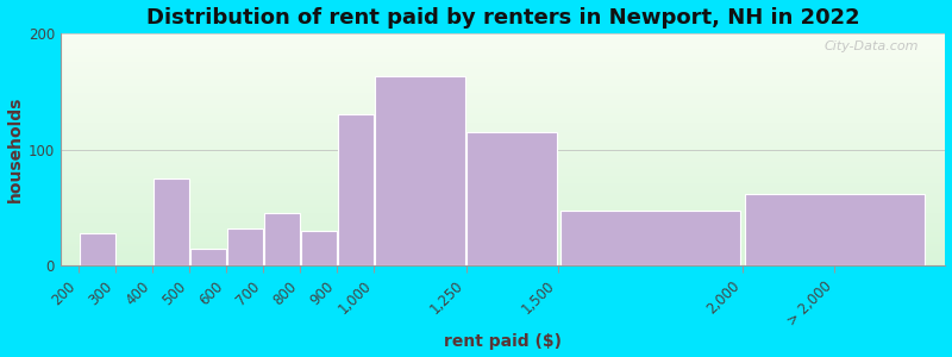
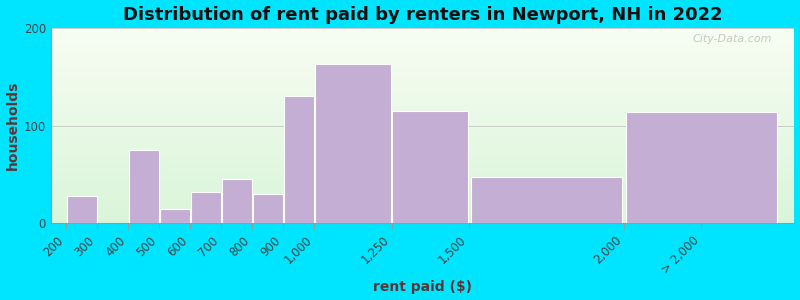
> 2,000: 62 -> 114
